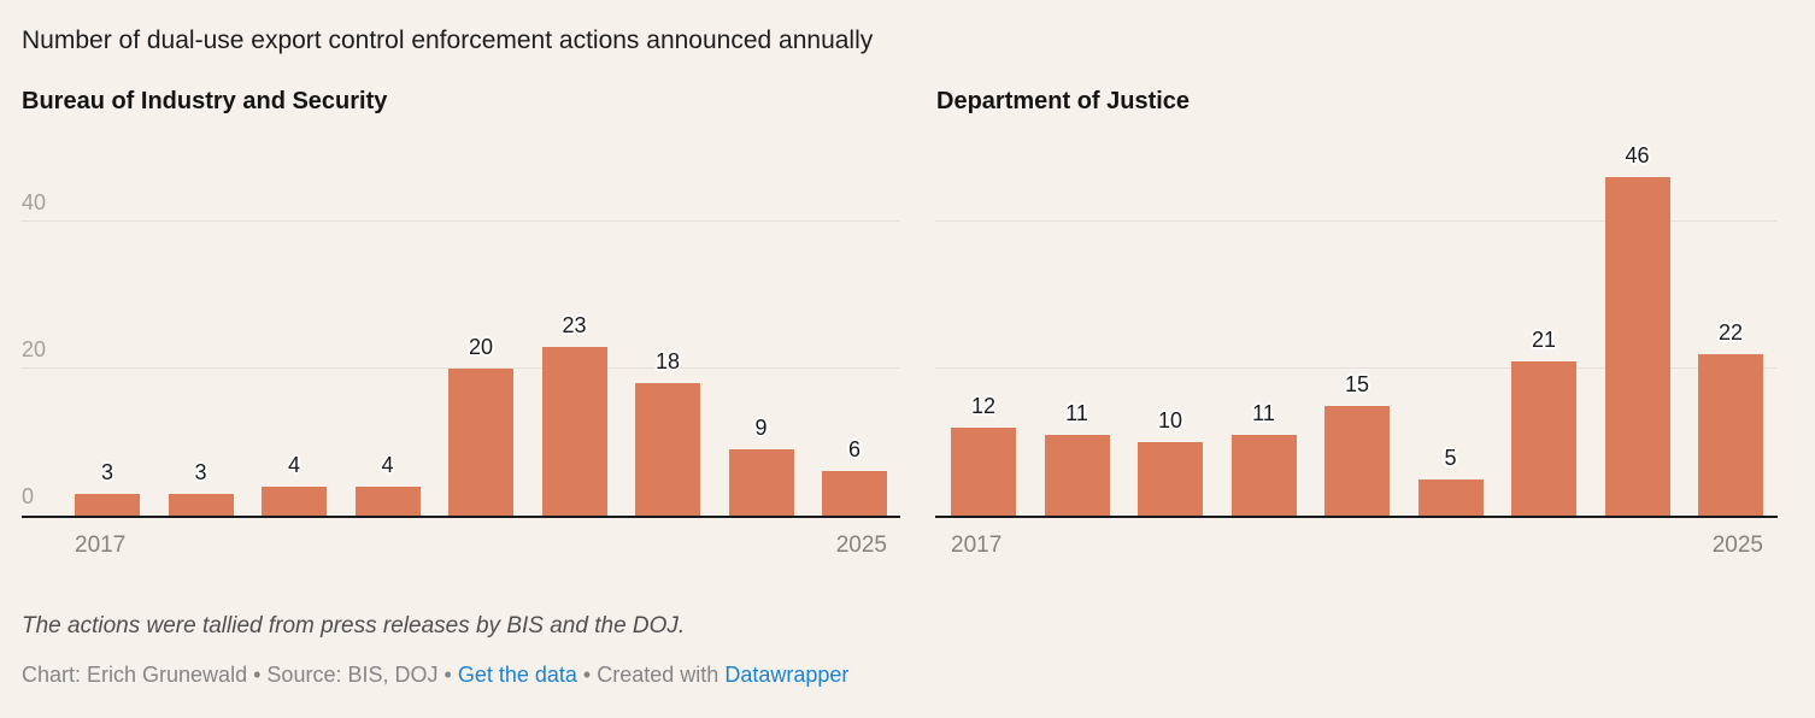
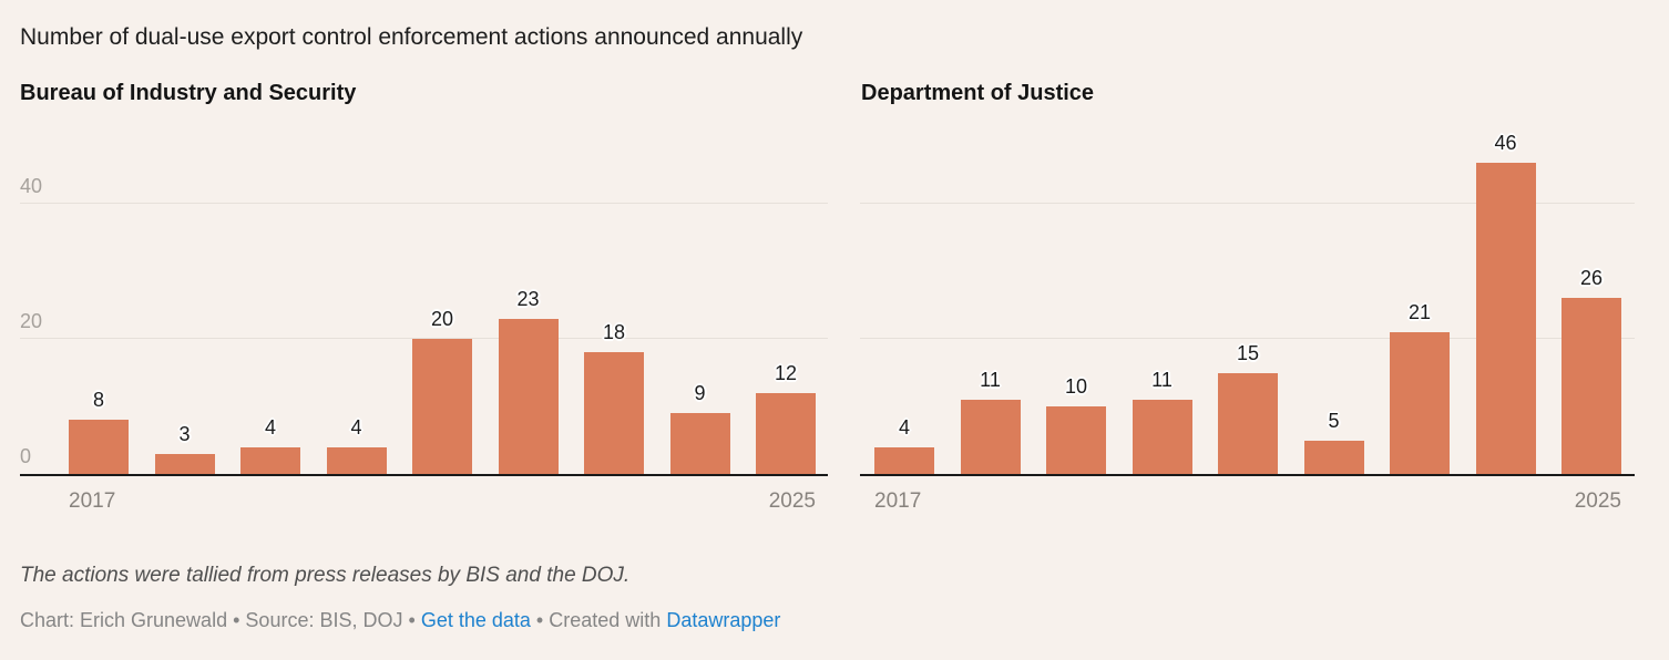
Bureau of Industry and Security/2017: 3 -> 8
Bureau of Industry and Security/2025: 6 -> 12
Department of Justice/2017: 12 -> 4
Department of Justice/2025: 22 -> 26
